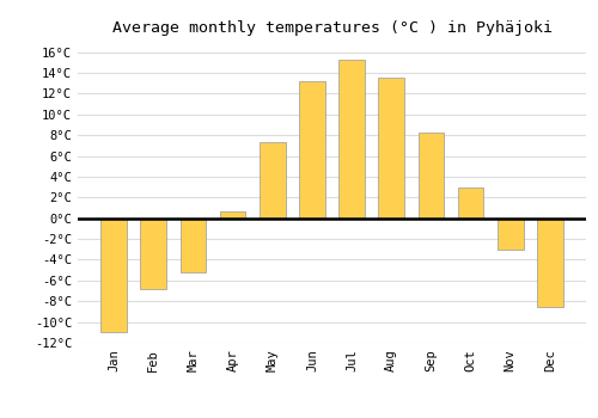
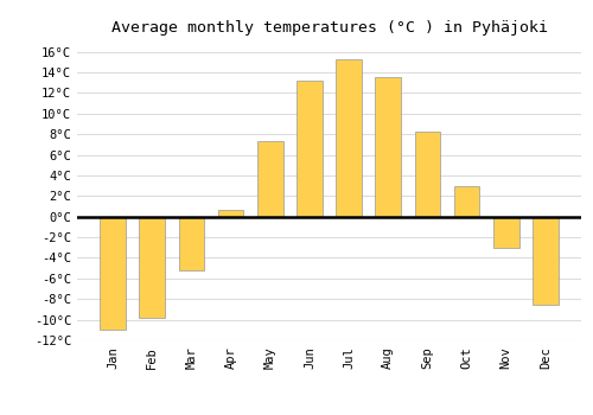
Feb: -6.8°C -> -9.8°C
